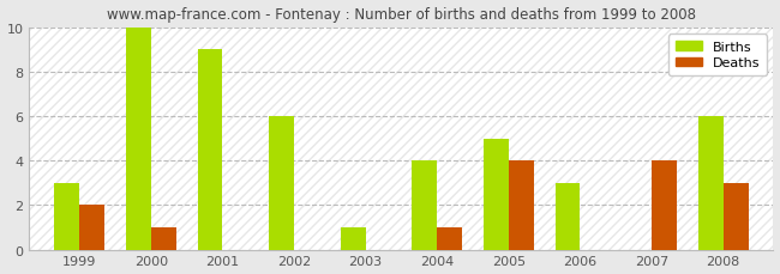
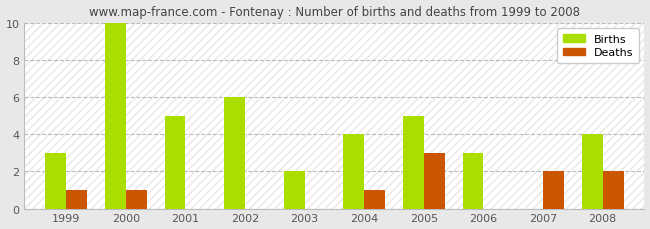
Deaths/1999: 2 -> 1
Births/2001: 9 -> 5
Births/2003: 1 -> 2
Deaths/2005: 4 -> 3
Deaths/2007: 4 -> 2
Births/2008: 6 -> 4
Deaths/2008: 3 -> 2
